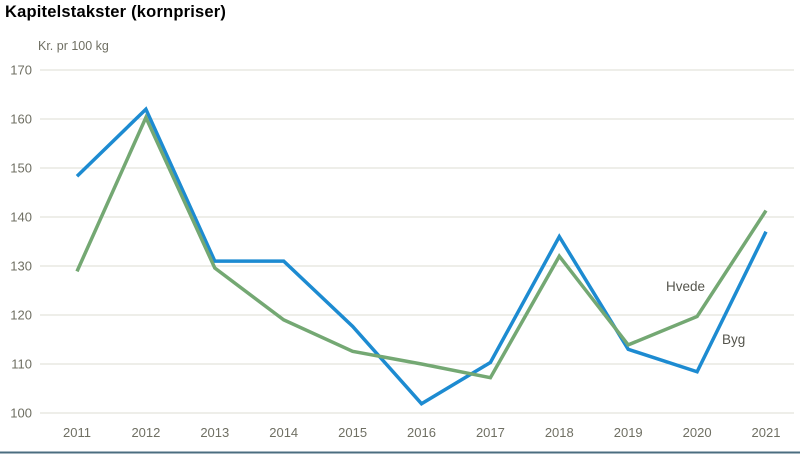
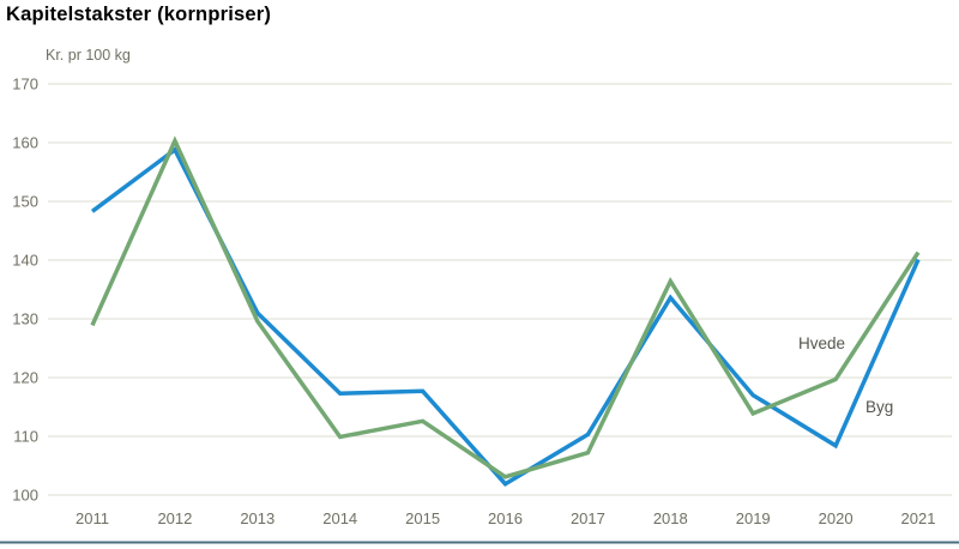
Byg/2012: 162 -> 159
Byg/2014: 131 -> 117
Hvede/2014: 119 -> 110
Hvede/2016: 110 -> 103
Byg/2018: 136 -> 134
Hvede/2018: 132 -> 136
Byg/2019: 113 -> 117
Byg/2021: 137 -> 140
